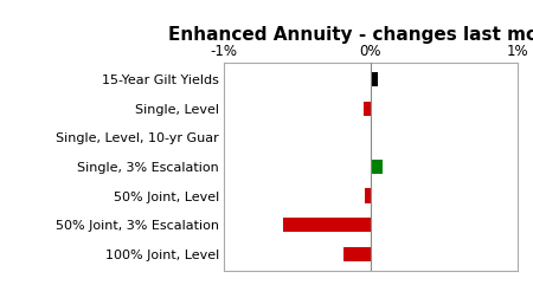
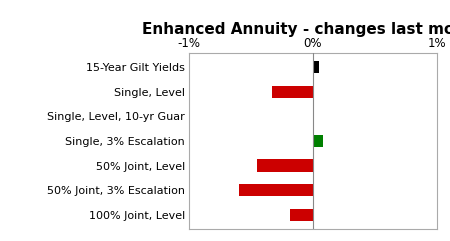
Single, Level: -0.05% -> -0.33%
50% Joint, Level: -0.04% -> -0.45%
